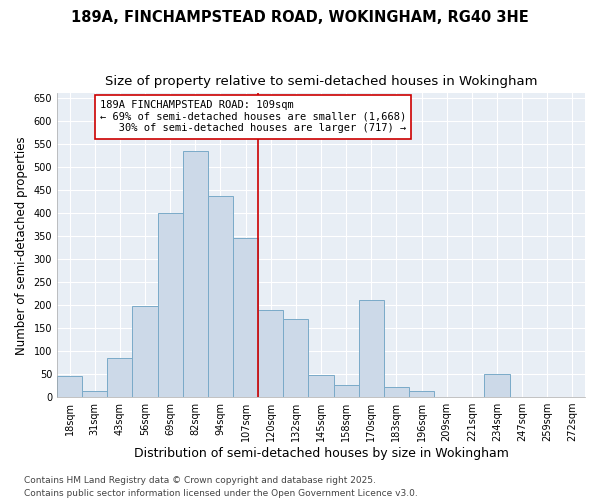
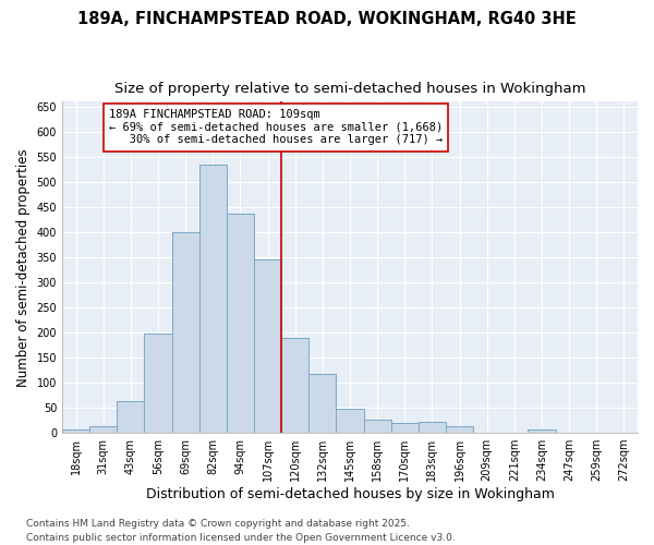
18sqm: 45 -> 6
43sqm: 85 -> 63
132sqm: 170 -> 117
170sqm: 210 -> 20
234sqm: 50 -> 6
